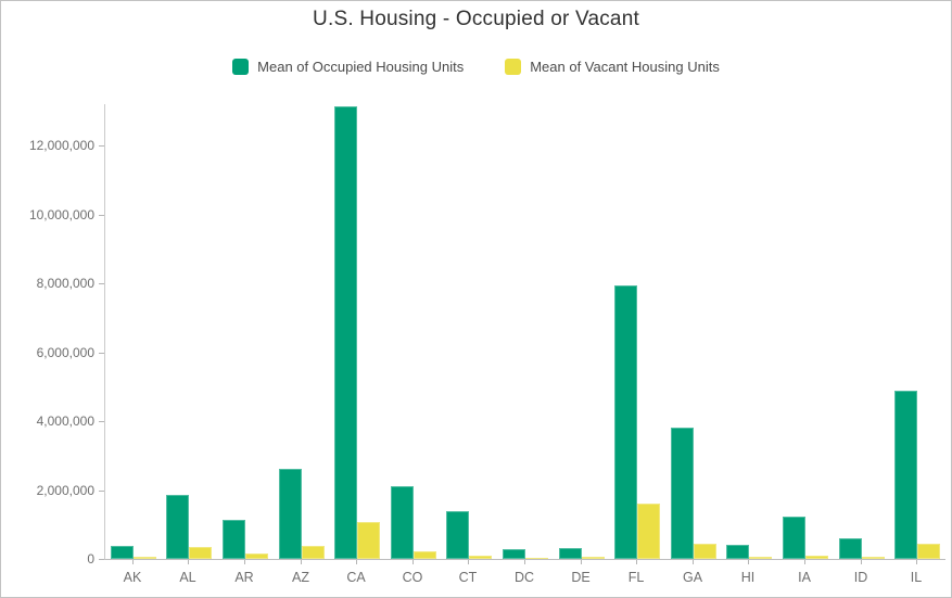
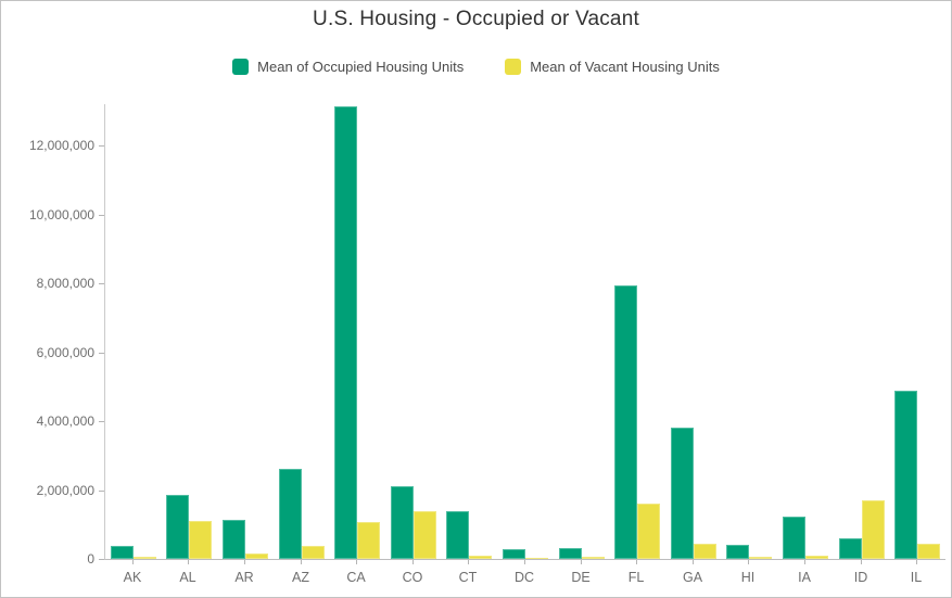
Mean of Vacant Housing Units/AL: 400000 -> 1100000
Mean of Vacant Housing Units/CO: 200000 -> 1400000
Mean of Vacant Housing Units/ID: 100000 -> 1700000
